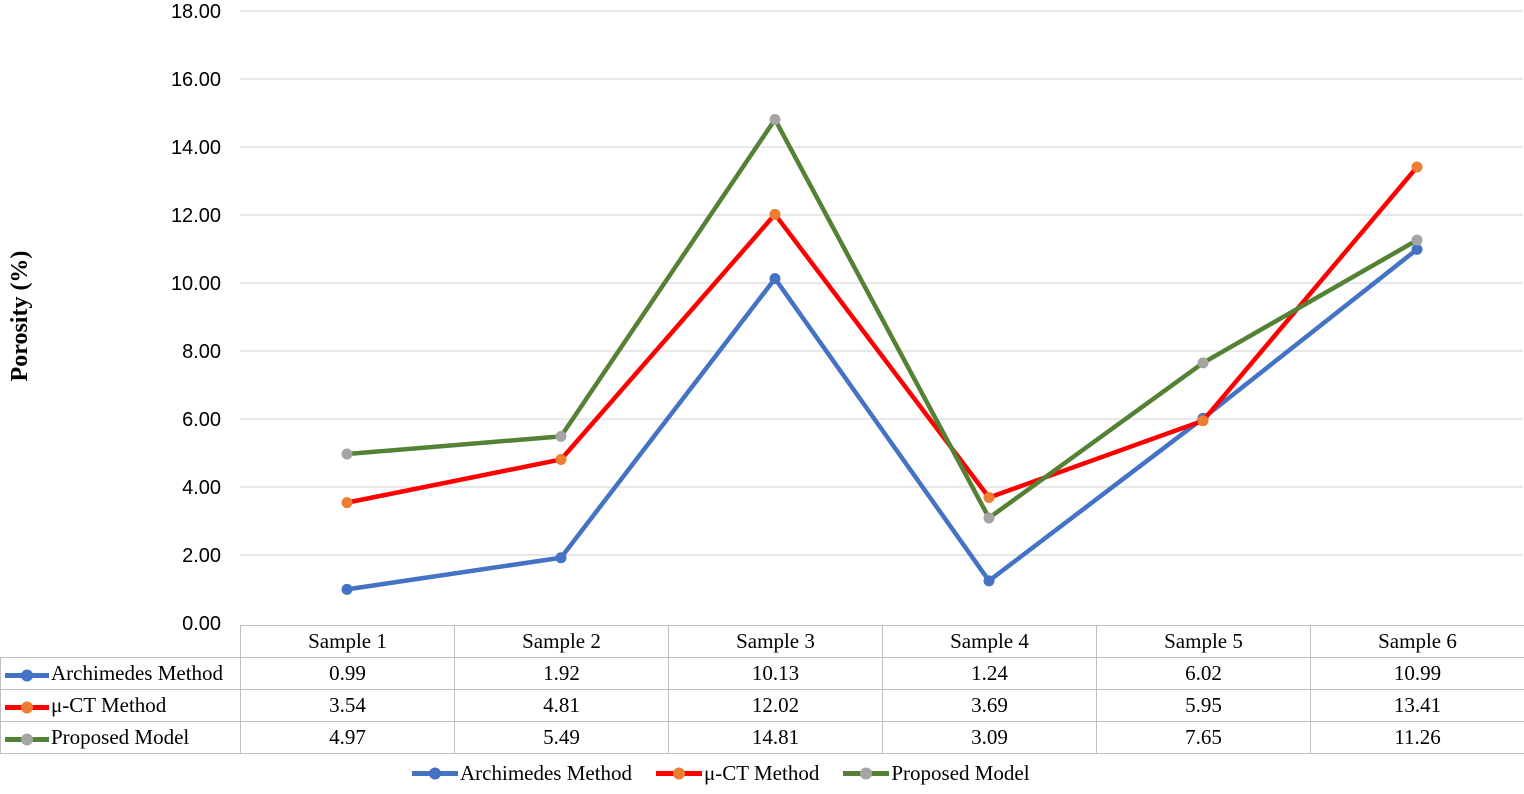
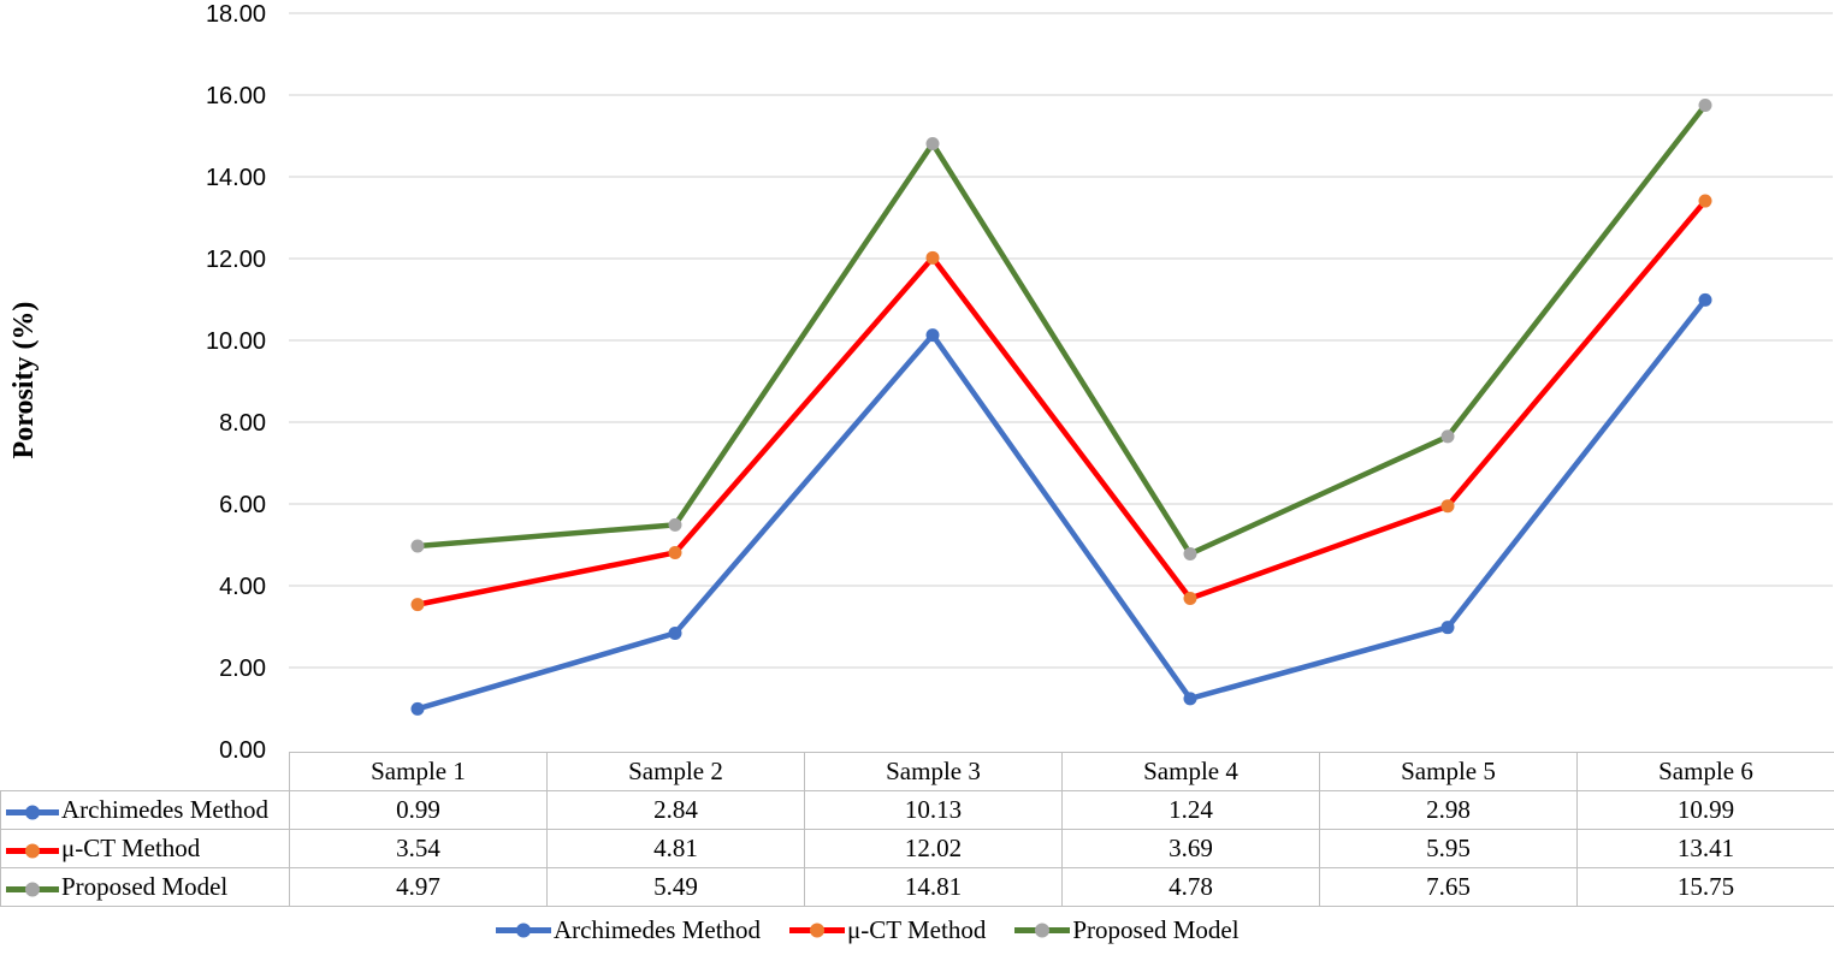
Archimedes Method/Sample 2: 1.92 -> 2.84
Proposed Model/Sample 4: 3.09 -> 4.78
Archimedes Method/Sample 5: 6.02 -> 2.98
Proposed Model/Sample 6: 11.26 -> 15.75
